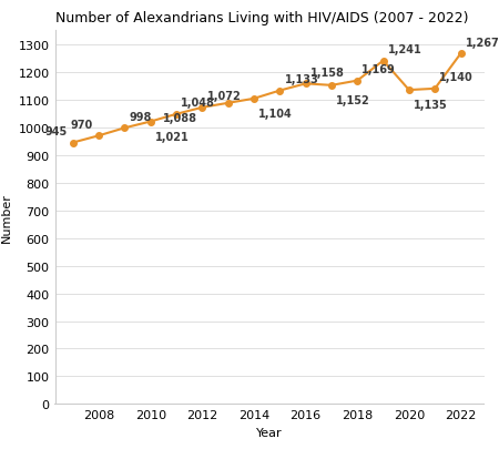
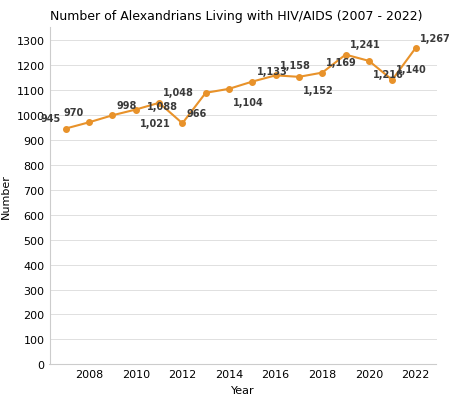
2012: 1,072 -> 966
2020: 1,135 -> 1,216
